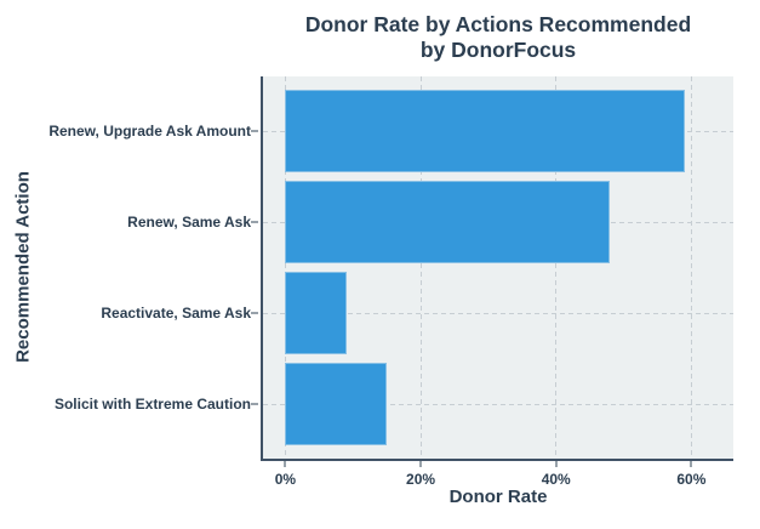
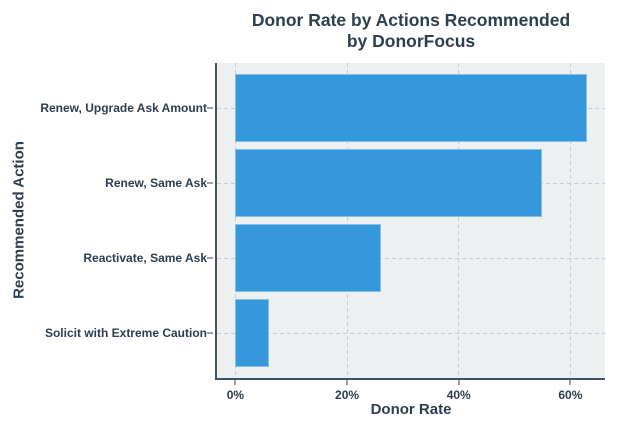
Renew, Upgrade Ask Amount: 59% -> 63%
Renew, Same Ask: 48% -> 55%
Reactivate, Same Ask: 9% -> 26%
Solicit with Extreme Caution: 15% -> 6%
